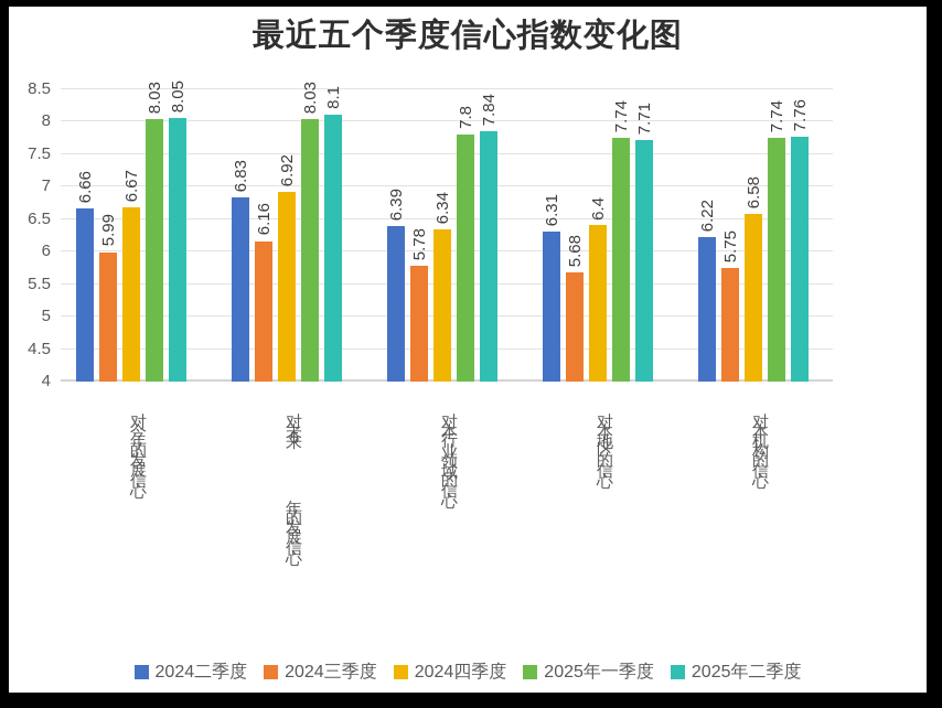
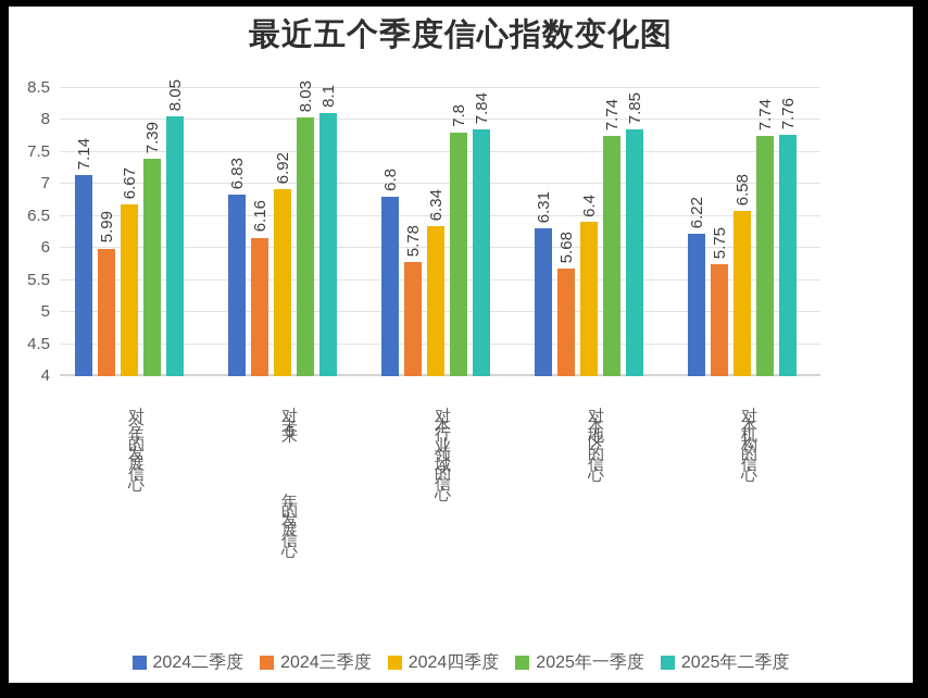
2024二季度/对今年的发展信心: 6.66 -> 7.14
2025年一季度/对今年的发展信心: 8.03 -> 7.39
2024二季度/对本行业领域的信心: 6.39 -> 6.8
2025年二季度/对本地区的信心: 7.71 -> 7.85
